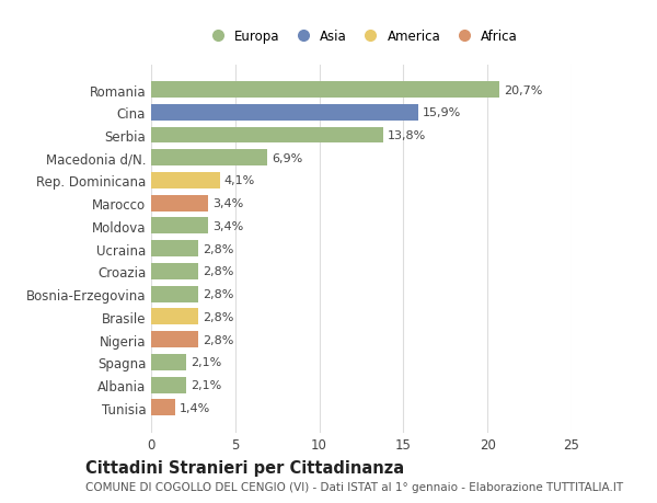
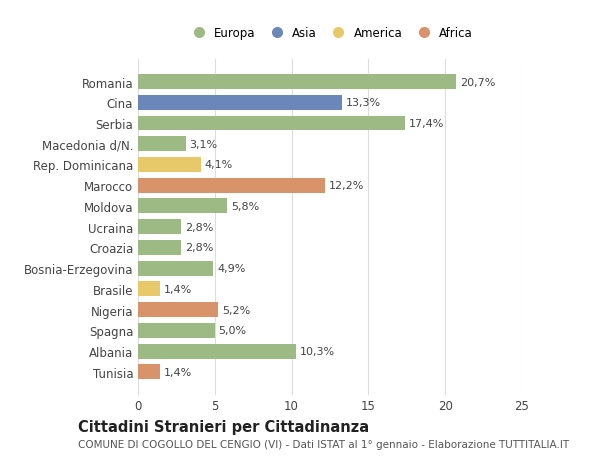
Cina: 15,9% -> 13,3%
Serbia: 13,8% -> 17,4%
Macedonia d/N.: 6,9% -> 3,1%
Marocco: 3,4% -> 12,2%
Moldova: 3,4% -> 5,8%
Bosnia-Erzegovina: 2,8% -> 4,9%
Brasile: 2,8% -> 1,4%
Nigeria: 2,8% -> 5,2%
Spagna: 2,1% -> 5,0%
Albania: 2,1% -> 10,3%
